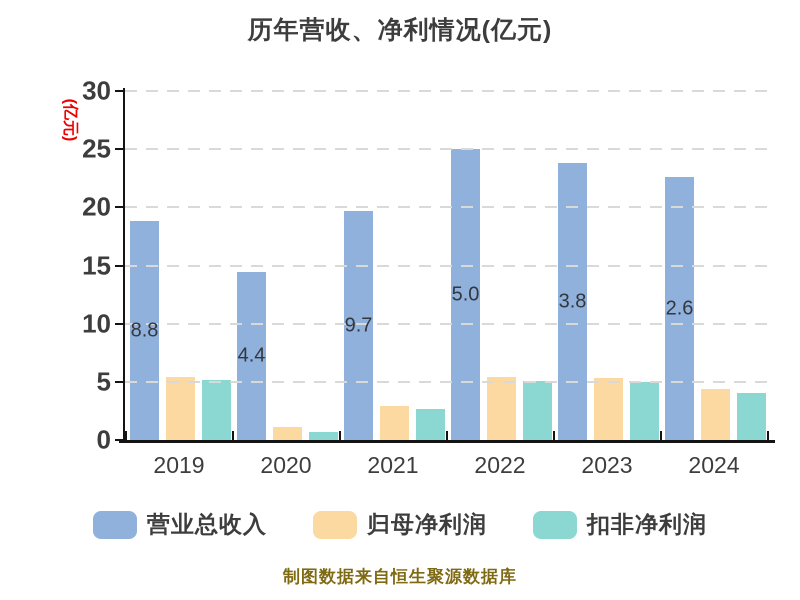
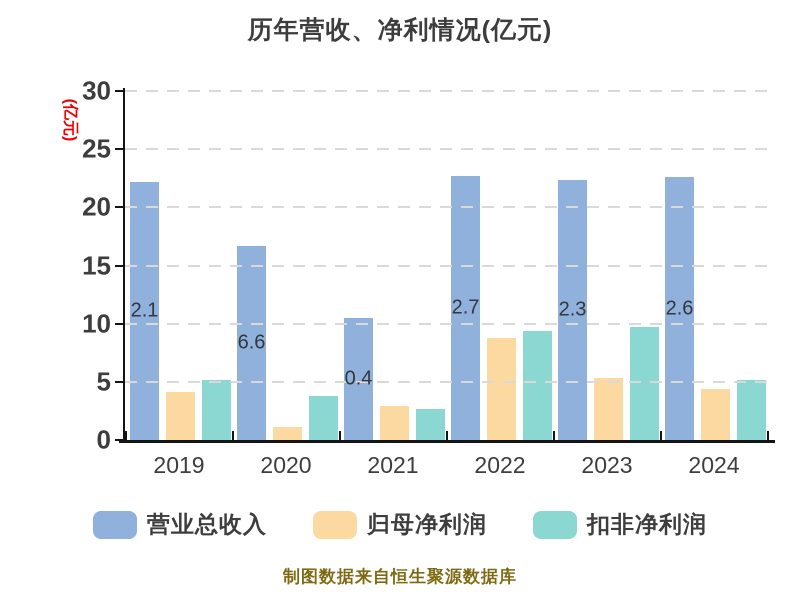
营业总收入/2019: 18.86 -> 22.18
归母净利润/2019: 5.5 -> 4.1
营业总收入/2020: 14.44 -> 16.68
扣非净利润/2020: 0.7 -> 3.8
营业总收入/2021: 19.71 -> 10.48
营业总收入/2022: 25.01 -> 22.70
归母净利润/2022: 5.5 -> 8.8
扣非净利润/2022: 5.1 -> 9.4
营业总收入/2023: 23.81 -> 22.34
扣非净利润/2023: 5.0 -> 9.7
扣非净利润/2024: 4.0 -> 5.2
